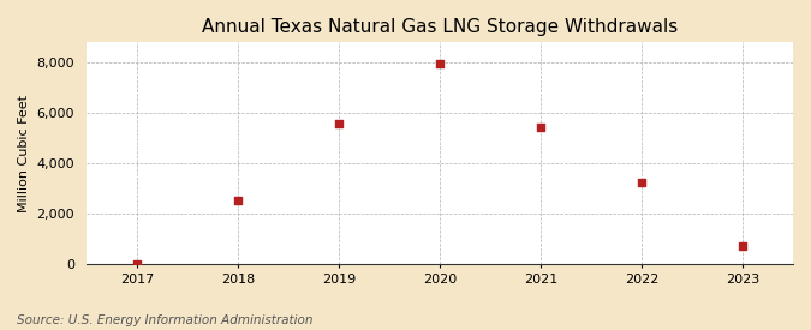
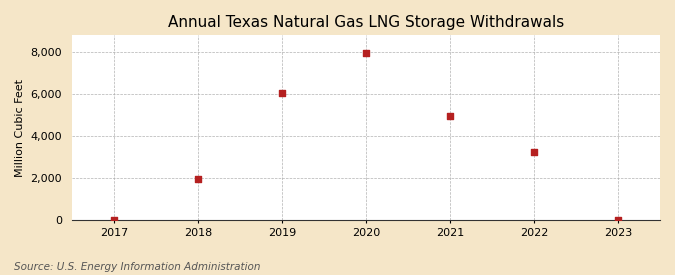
2018: 2,550 -> 1,960
2019: 5,600 -> 6,070
2021: 5,450 -> 4,980
2023: 750 -> 30
